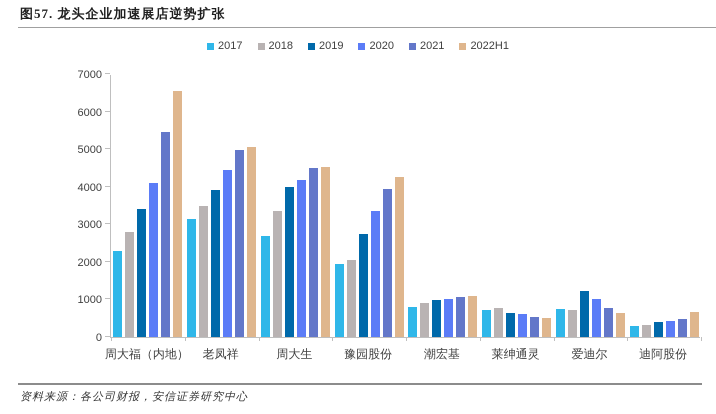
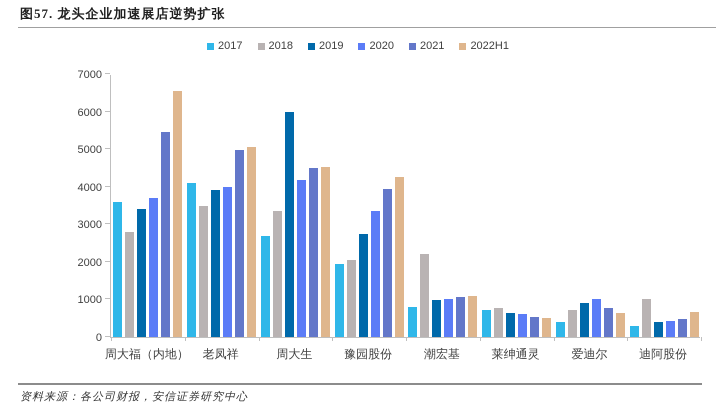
2017/周大福（内地）: 2300 -> 3600
2020/周大福（内地）: 4100 -> 3700
2017/老凤祥: 3200 -> 4100
2020/老凤祥: 4400 -> 4000
2019/周大生: 4000 -> 6000
2018/潮宏基: 900 -> 2200
2017/爱迪尔: 800 -> 400
2019/爱迪尔: 1200 -> 900
2018/迪阿股份: 300 -> 1000
